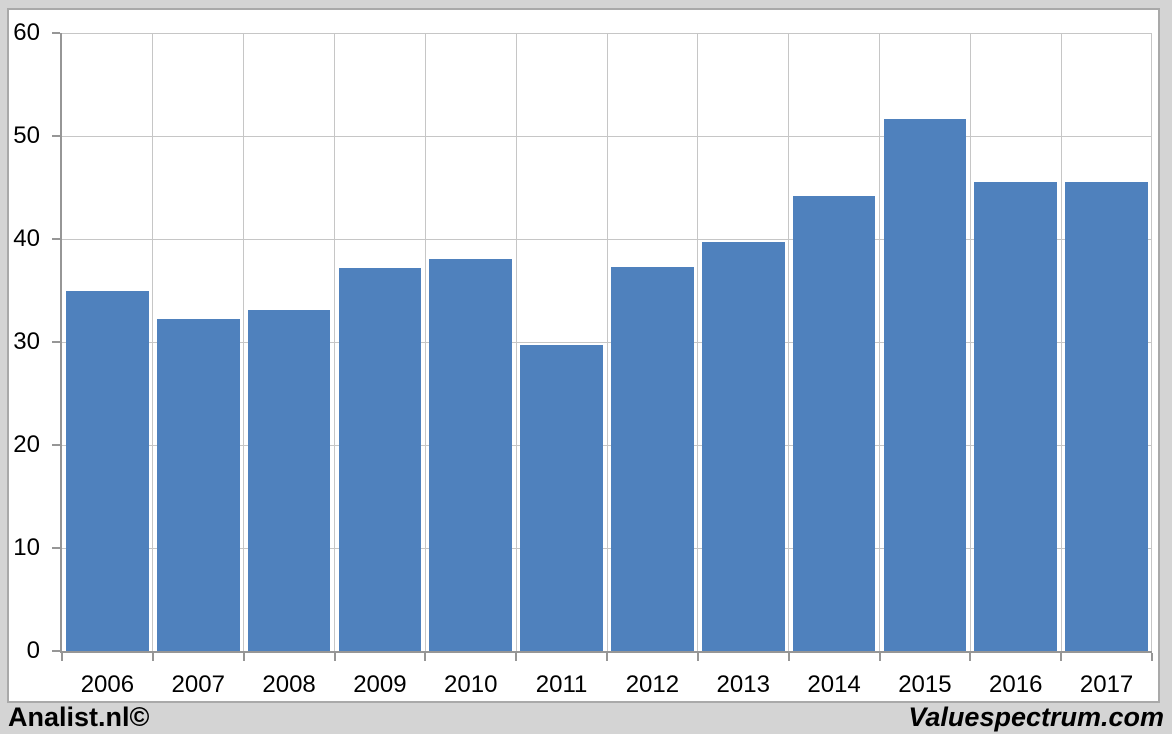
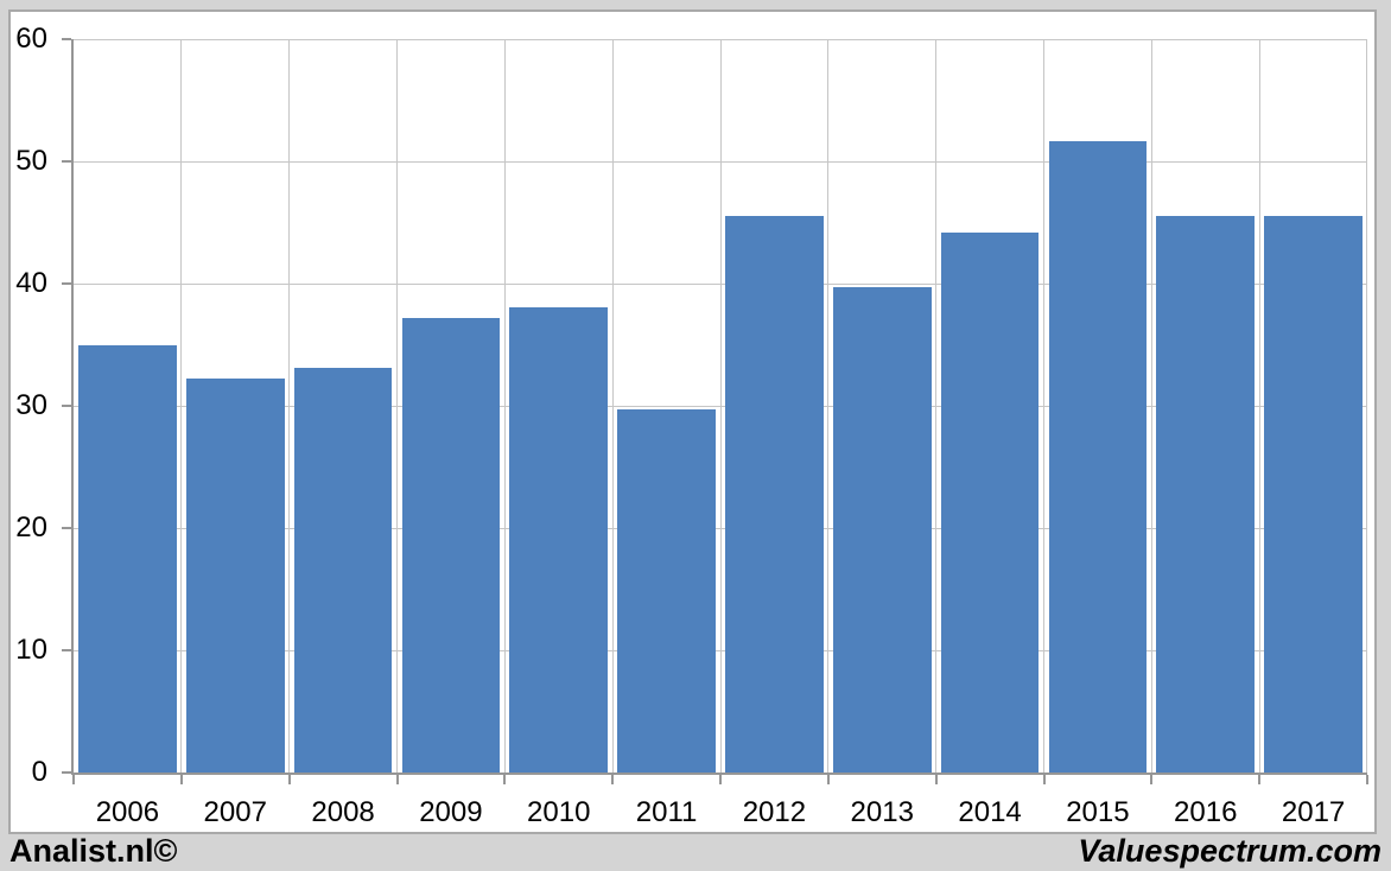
2012: 37.3 -> 45.5
